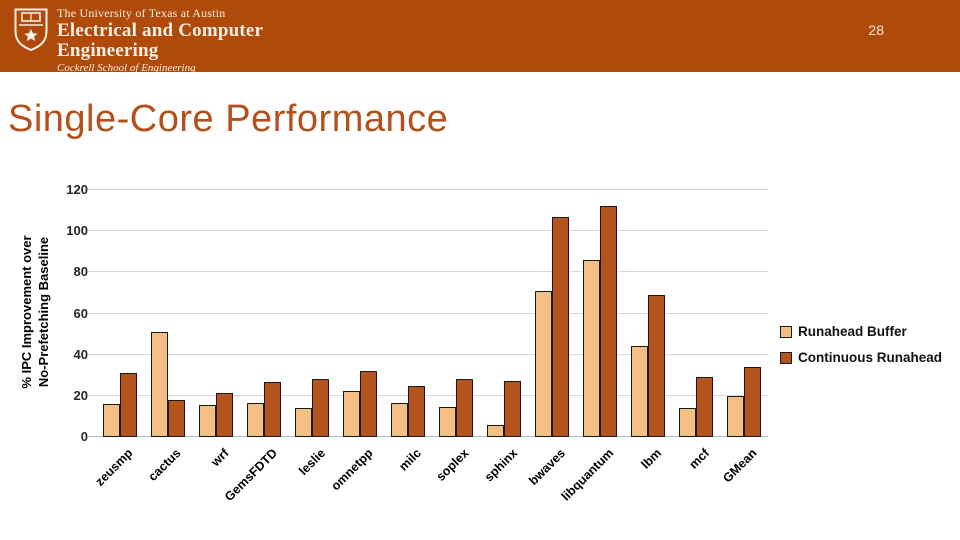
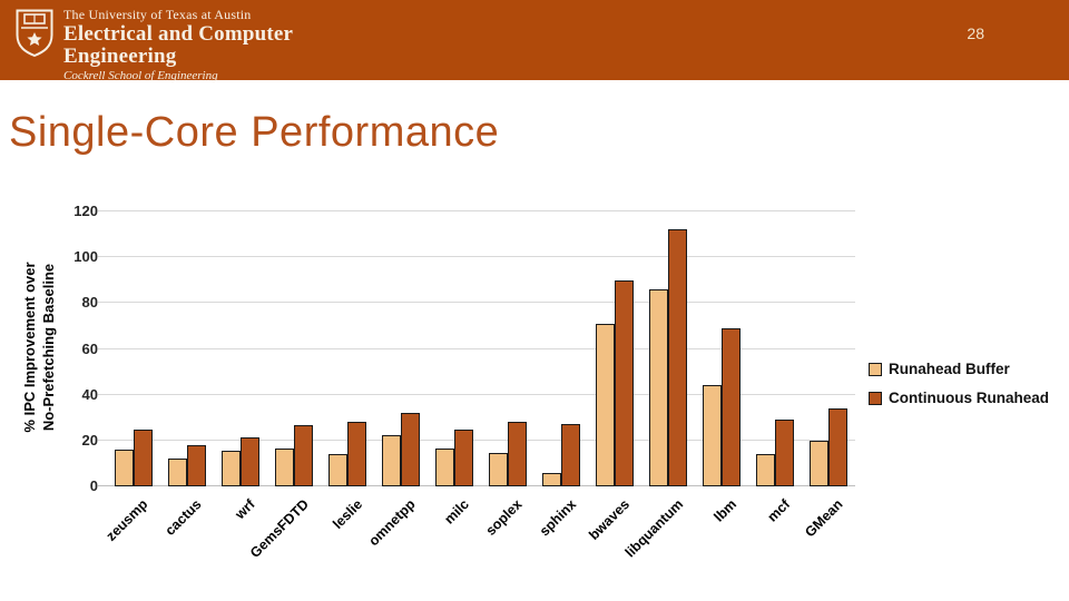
Continuous Runahead/zeusmp: 31 -> 25
Runahead Buffer/cactus: 51 -> 12
Continuous Runahead/bwaves: 107 -> 90
